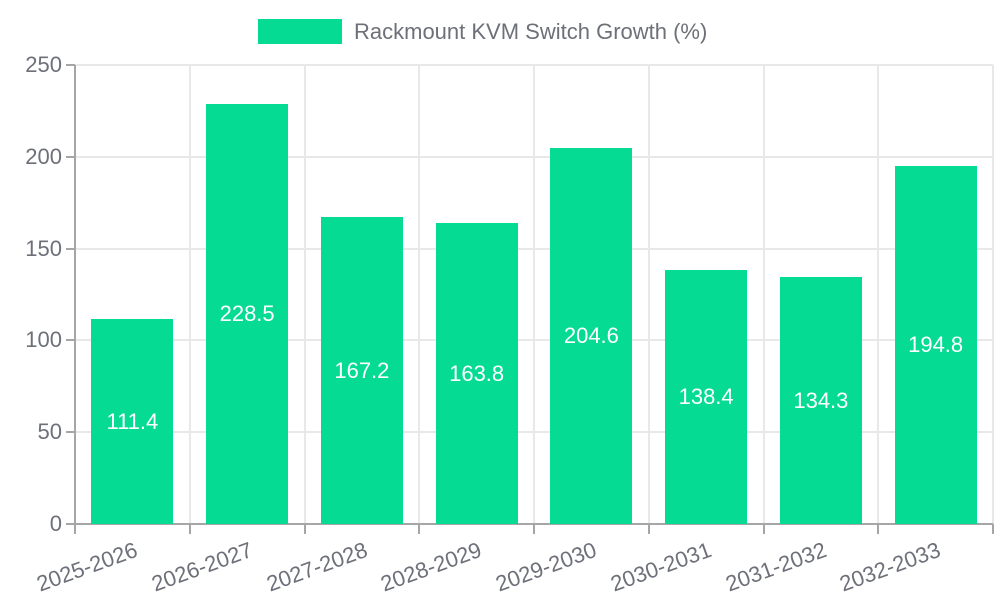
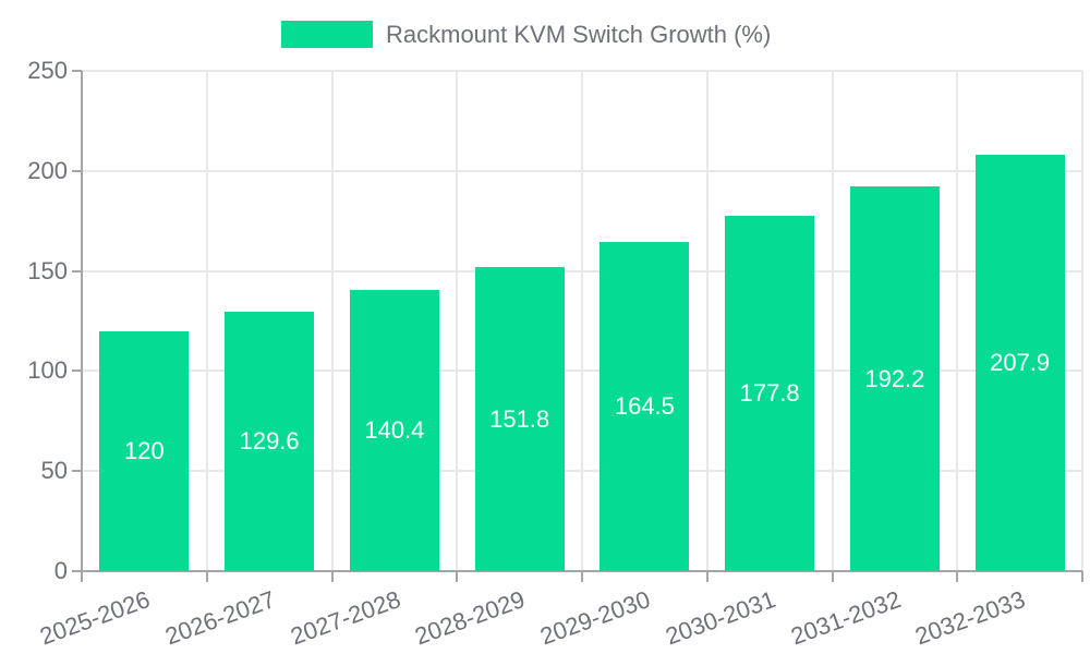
2025-2026: 111.4 -> 120
2026-2027: 228.5 -> 129.6
2027-2028: 167.2 -> 140.4
2028-2029: 163.8 -> 151.8
2029-2030: 204.6 -> 164.5
2030-2031: 138.4 -> 177.8
2031-2032: 134.3 -> 192.2
2032-2033: 194.8 -> 207.9
